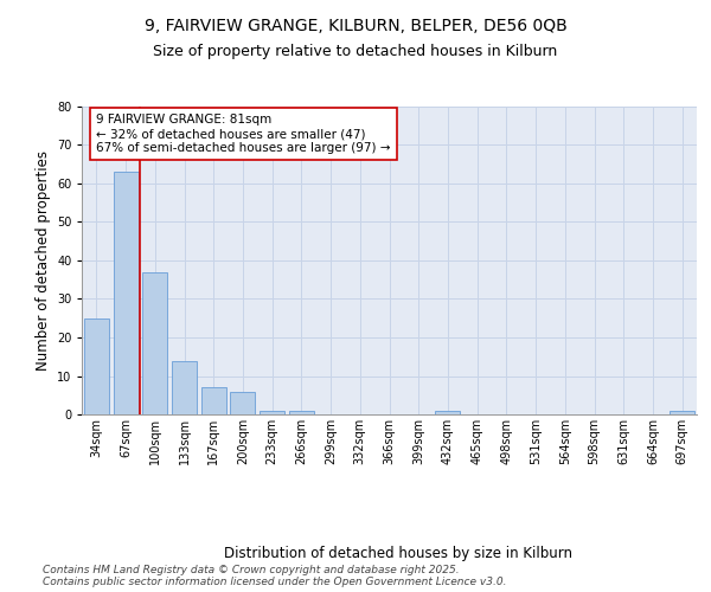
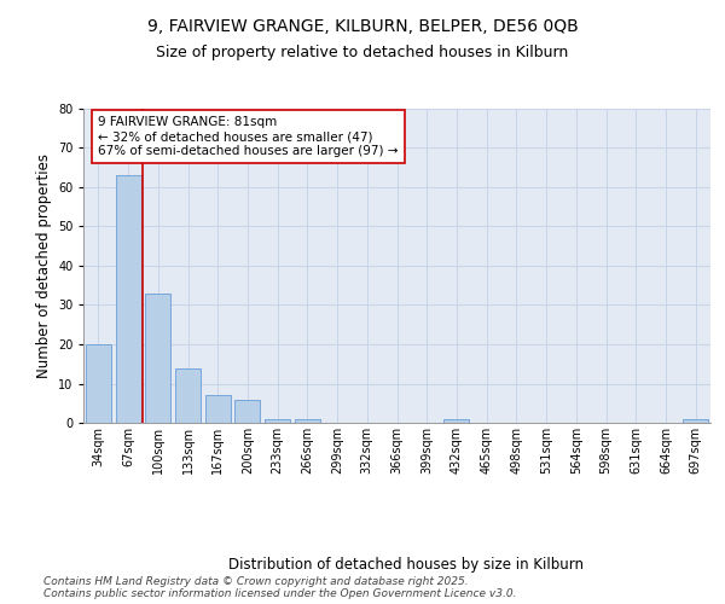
34sqm: 25 -> 20
100sqm: 37 -> 33
